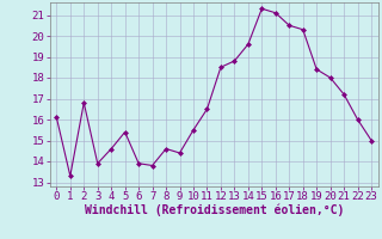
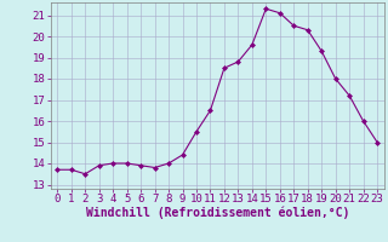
0: 16.1 -> 13.7
1: 13.3 -> 13.7
2: 16.8 -> 13.5
4: 14.6 -> 14.0
5: 15.4 -> 14.0
8: 14.6 -> 14.0
19: 18.4 -> 19.3
